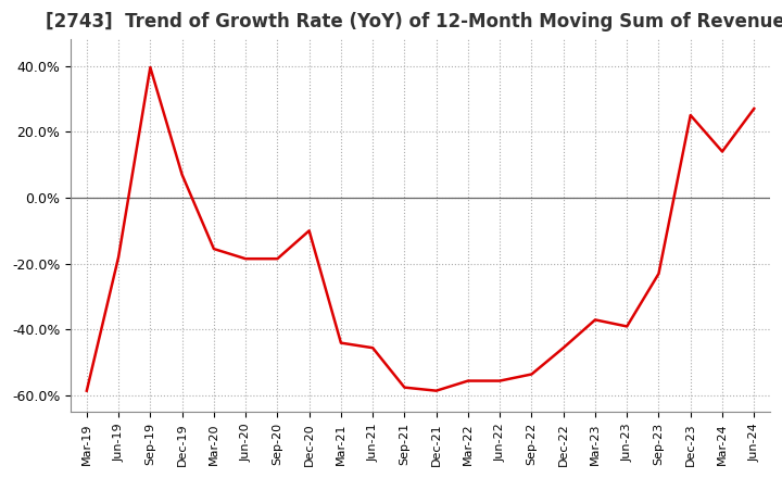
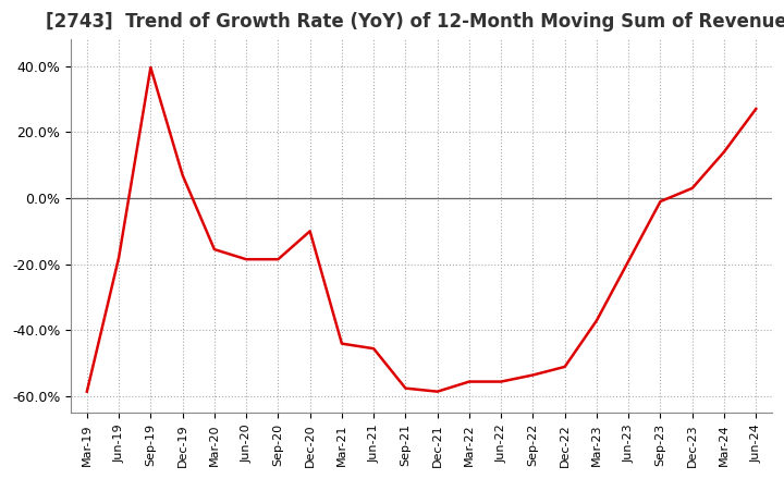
Dec-22: -45.5% -> -51.0%
Jun-23: -39.0% -> -19.0%
Sep-23: -23.0% -> -1.0%
Dec-23: 25.0% -> 3.0%
